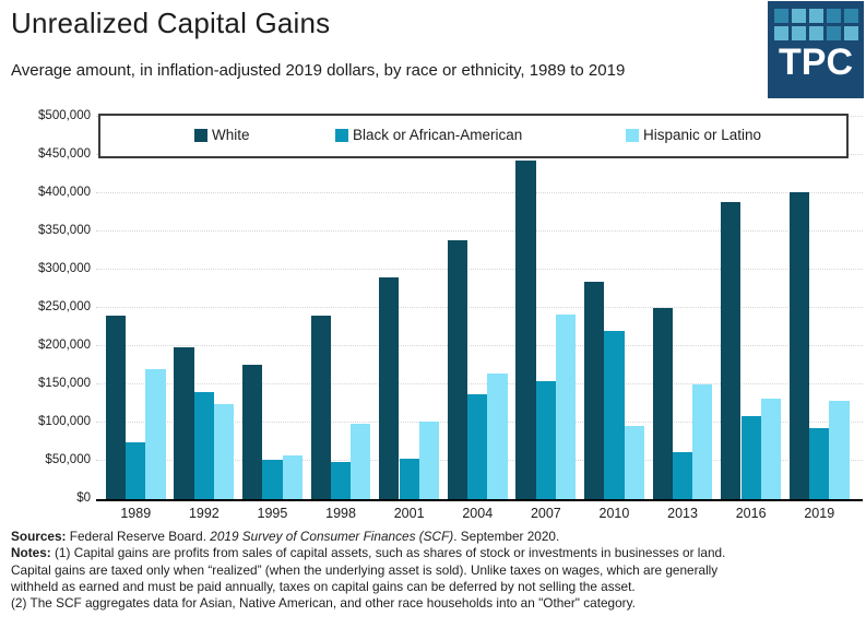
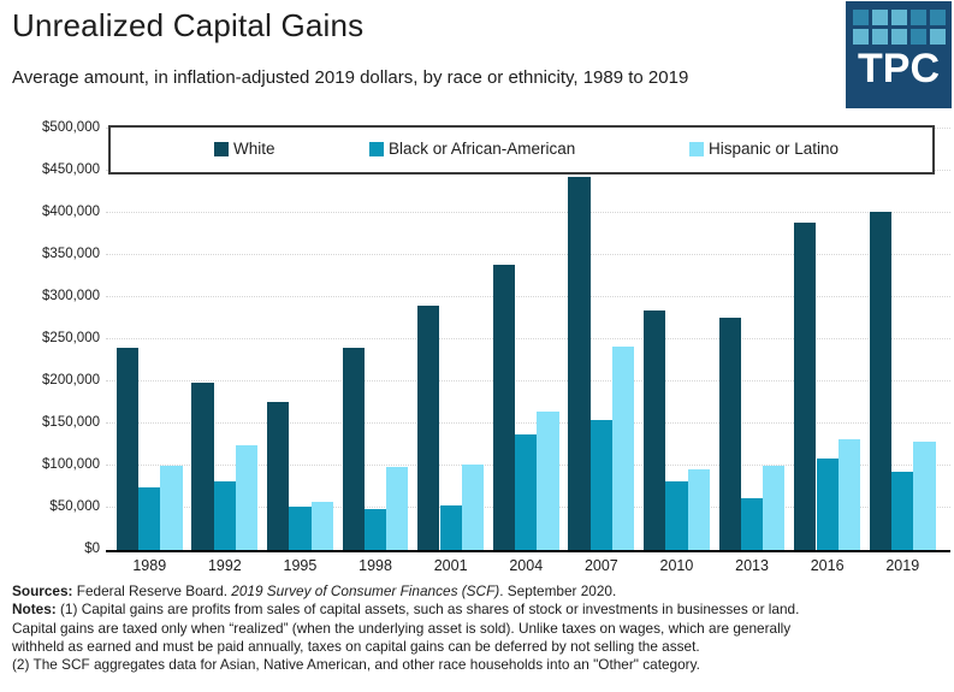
Hispanic or Latino/1989: $170000 -> $100000
Black or African-American/1992: $140000 -> $80000
Black or African-American/2010: $220000 -> $80000
White/2013: $250000 -> $280000
Hispanic or Latino/2013: $150000 -> $100000
